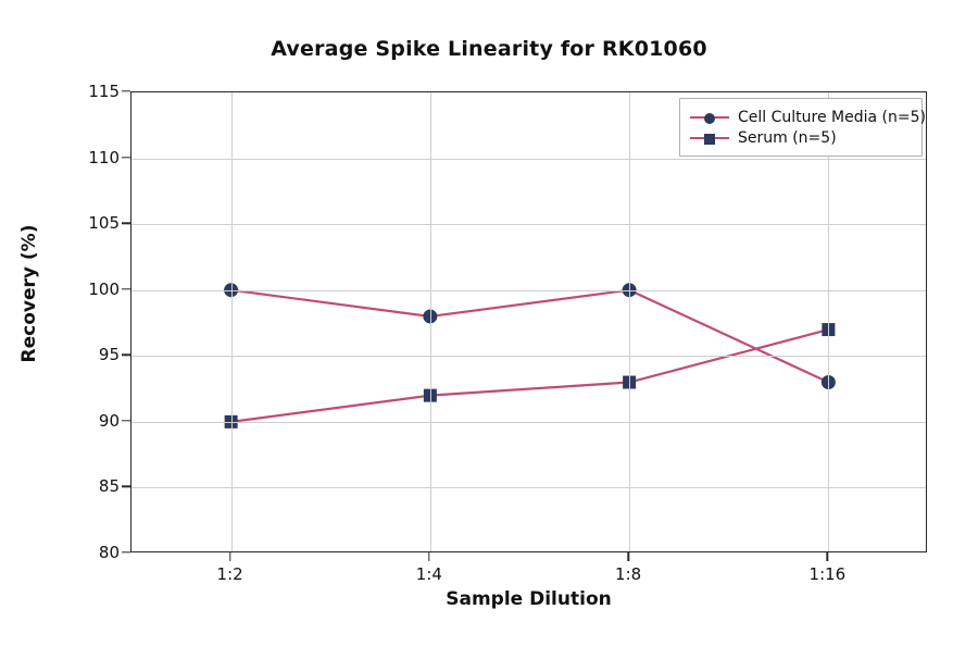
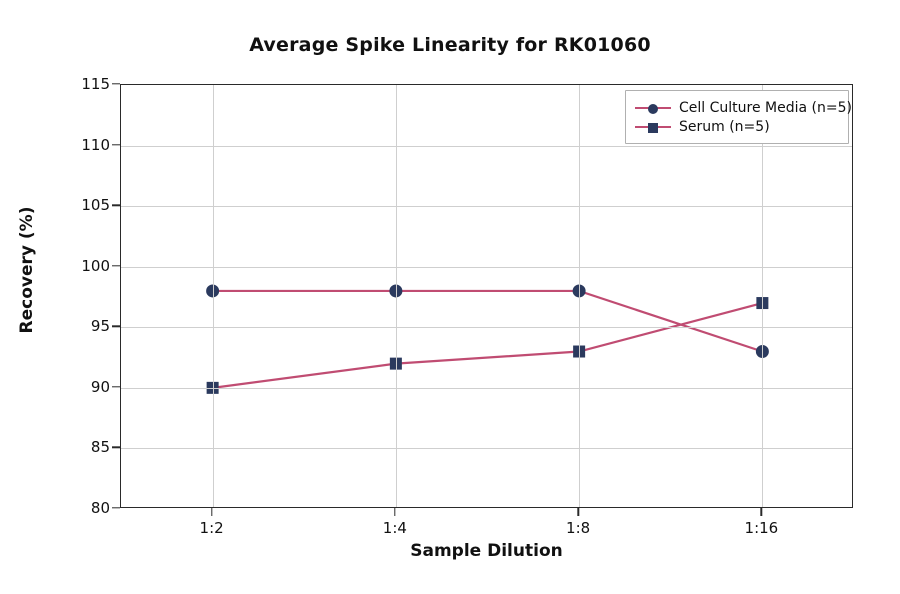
Cell Culture Media (n=5)/1:2: 100 -> 98
Cell Culture Media (n=5)/1:8: 100 -> 98
